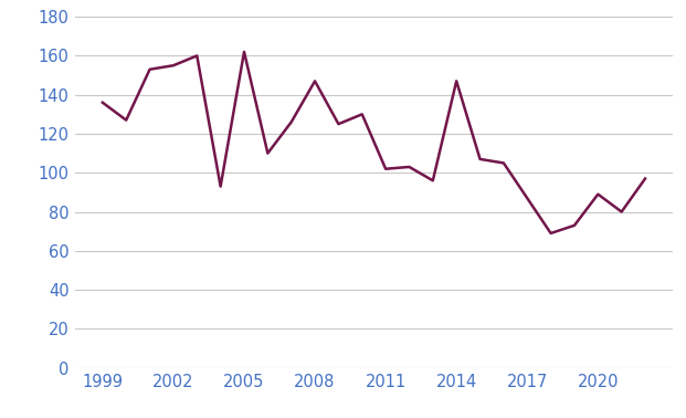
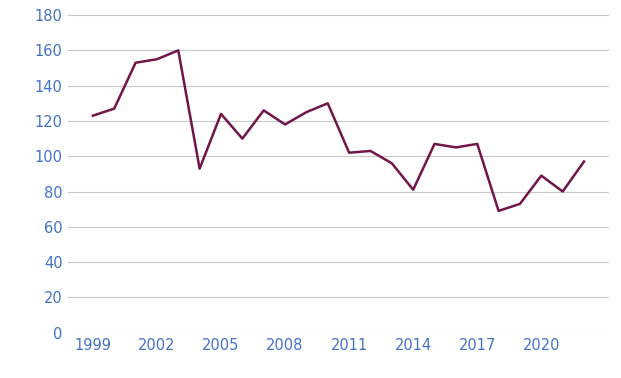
1999: 136 -> 123
2005: 162 -> 124
2008: 147 -> 118
2014: 147 -> 81
2017: 87 -> 107
